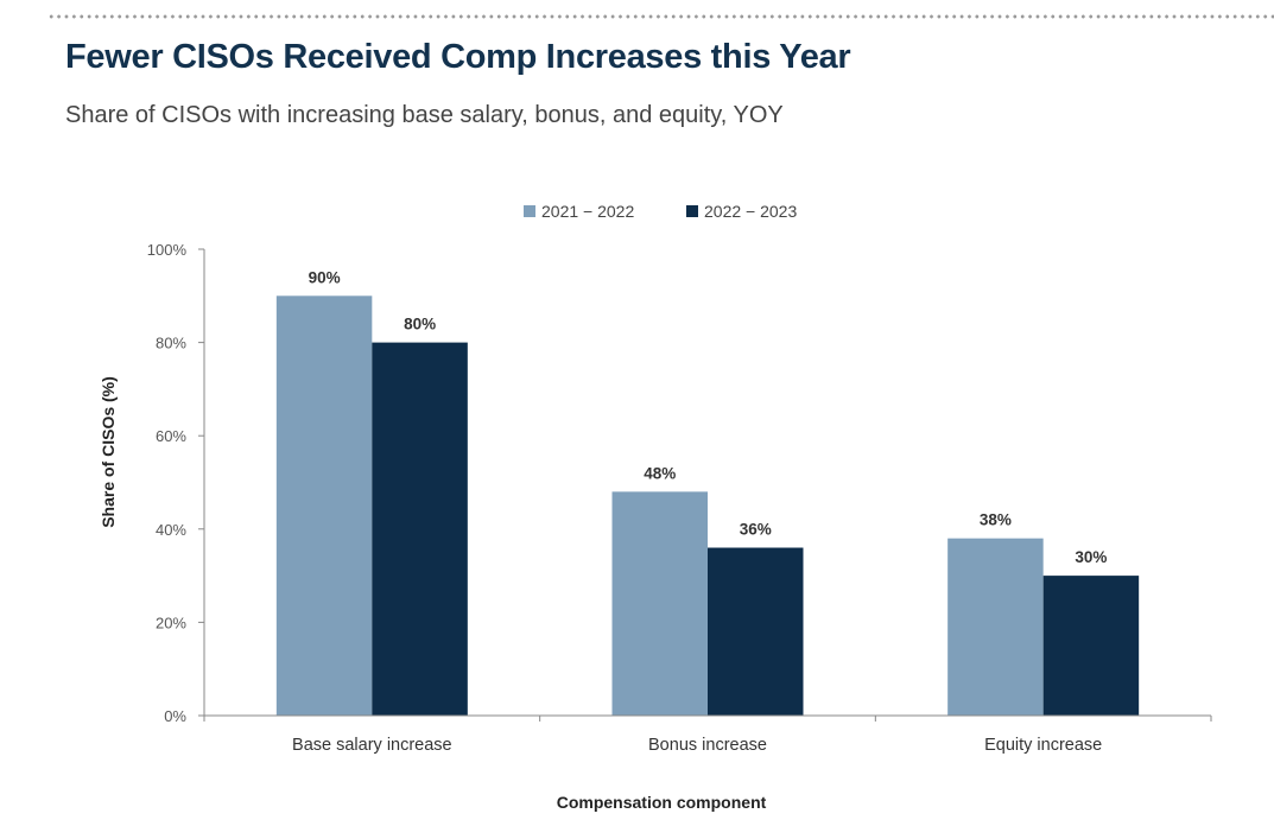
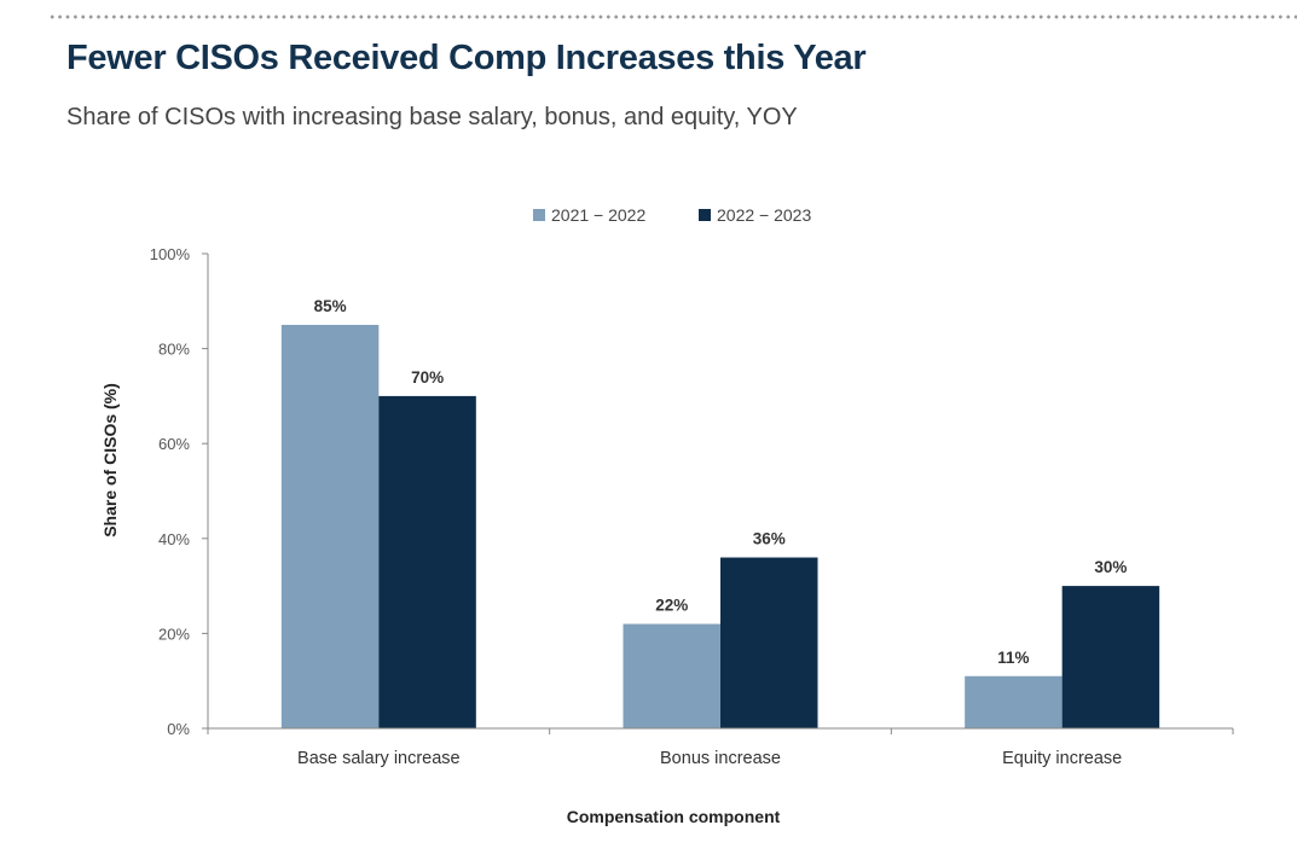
2021 − 2022/Base salary increase: 90% -> 85%
2022 − 2023/Base salary increase: 80% -> 70%
2021 − 2022/Bonus increase: 48% -> 22%
2021 − 2022/Equity increase: 38% -> 11%
